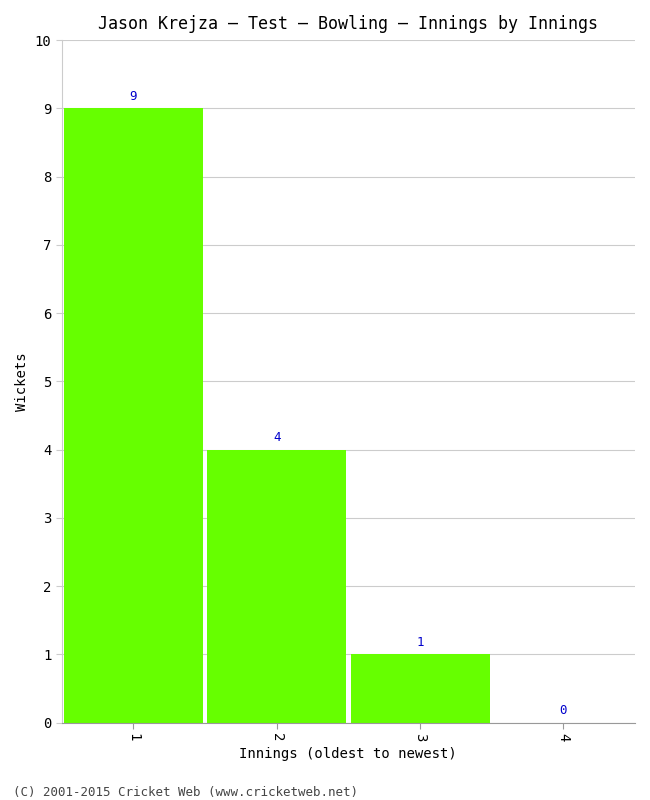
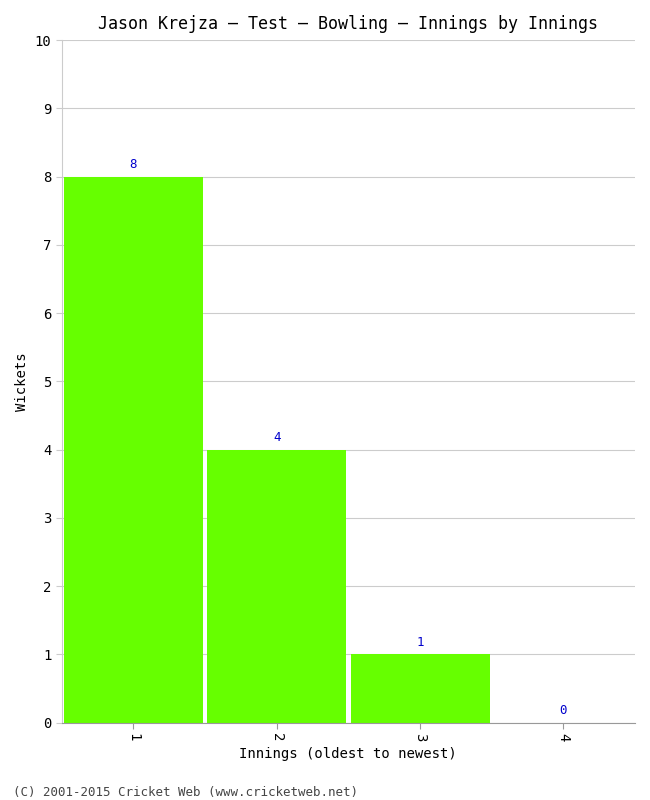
1: 9 -> 8
